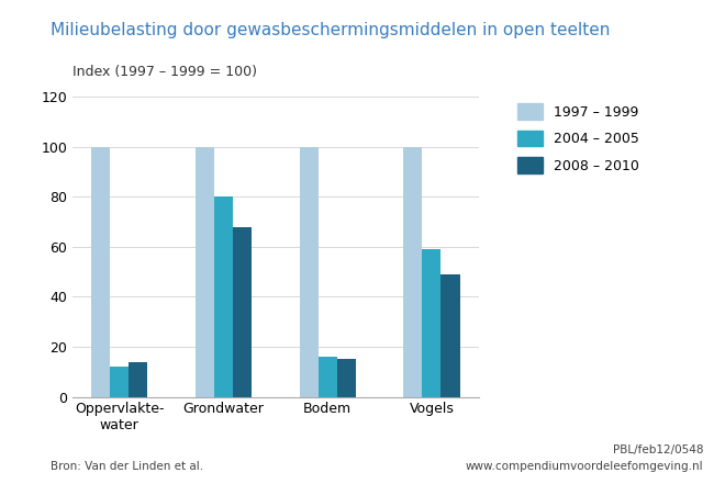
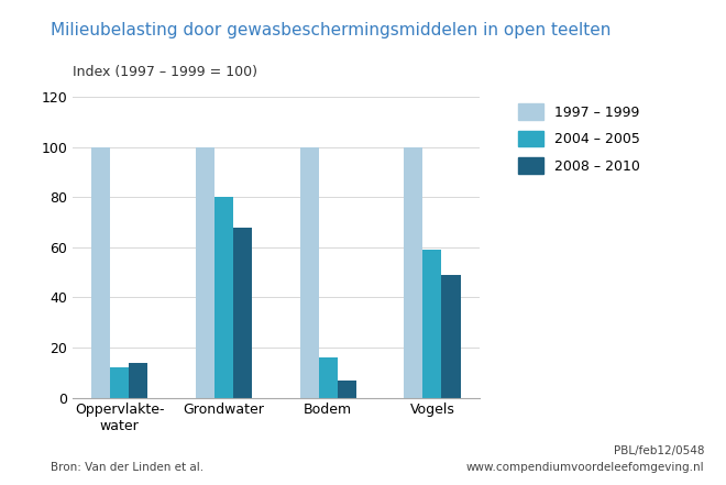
2008 – 2010/Bodem: 15 -> 7
